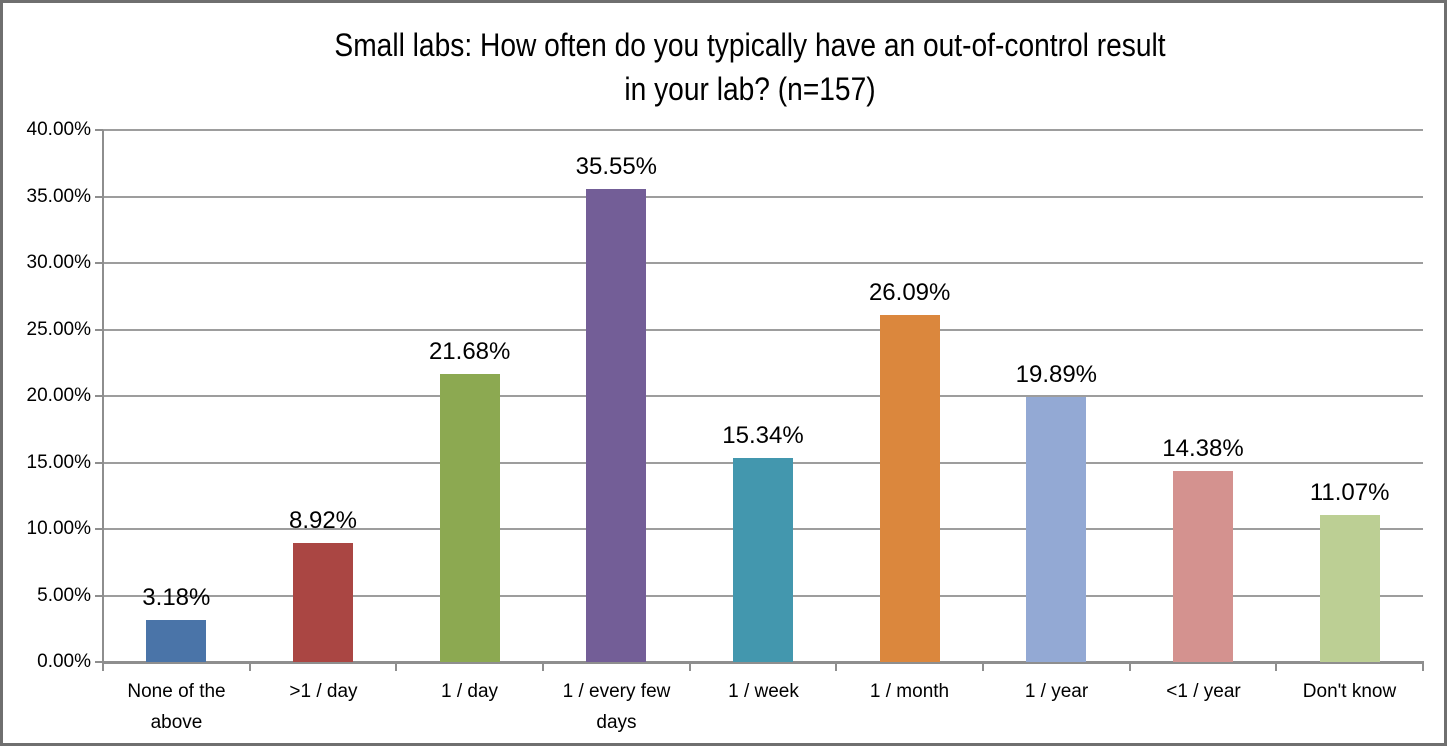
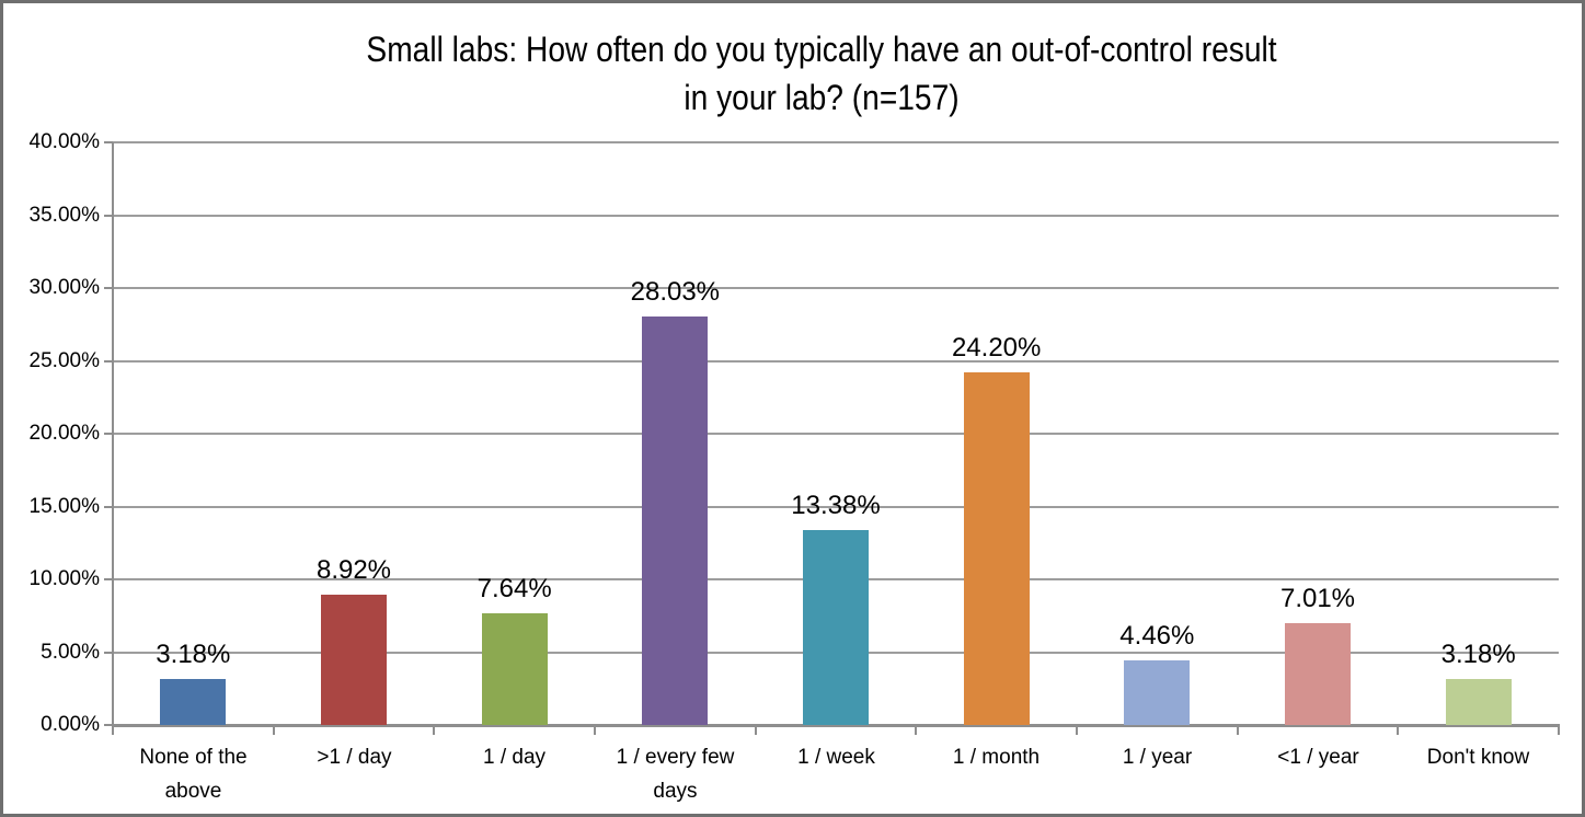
1 / day: 21.68% -> 7.64%
1 / every few days: 35.55% -> 28.03%
1 / week: 15.34% -> 13.38%
1 / month: 26.09% -> 24.20%
1 / year: 19.89% -> 4.46%
<1 / year: 14.38% -> 7.01%
Don't know: 11.07% -> 3.18%
